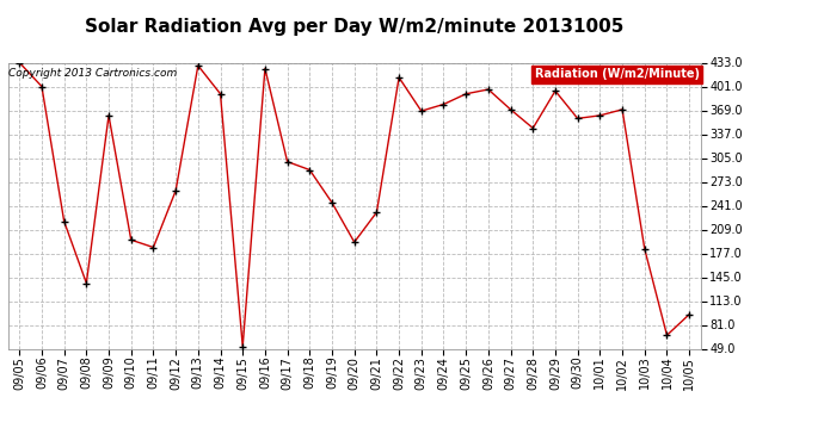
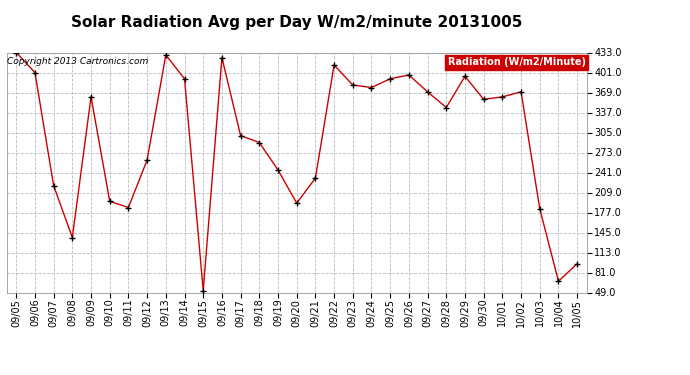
09/23: 368 -> 381
